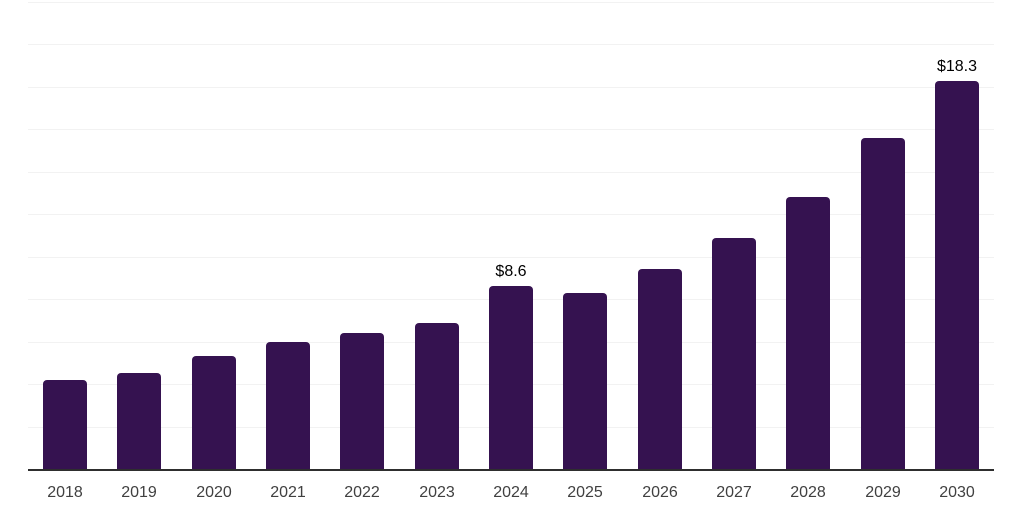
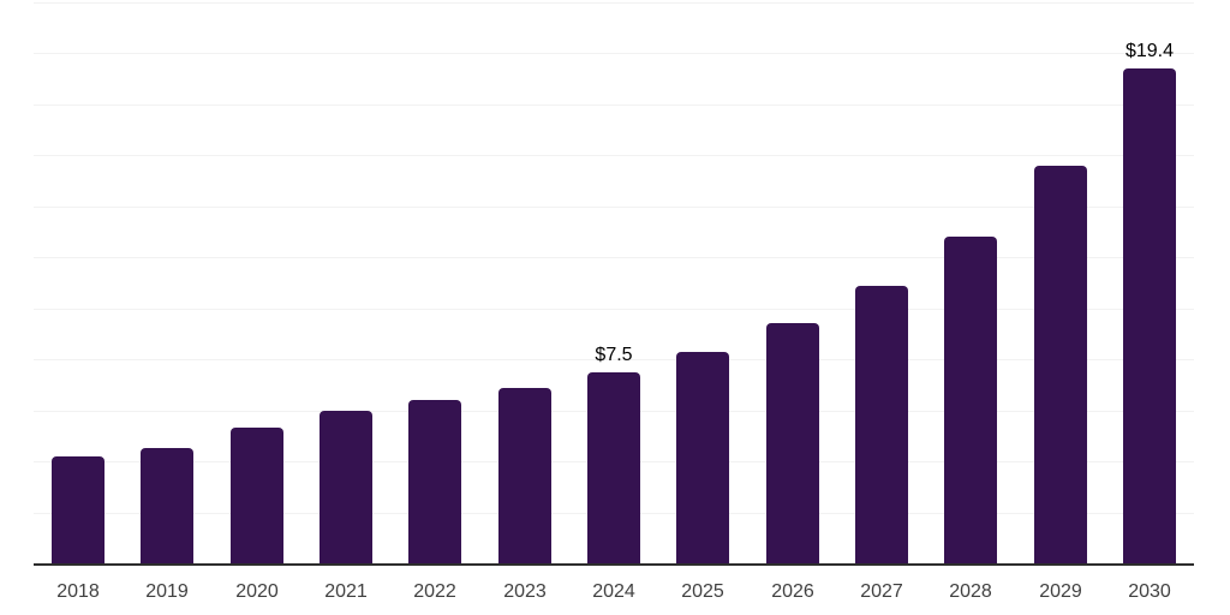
2024: $8.6 -> $7.5
2030: $18.3 -> $19.4
